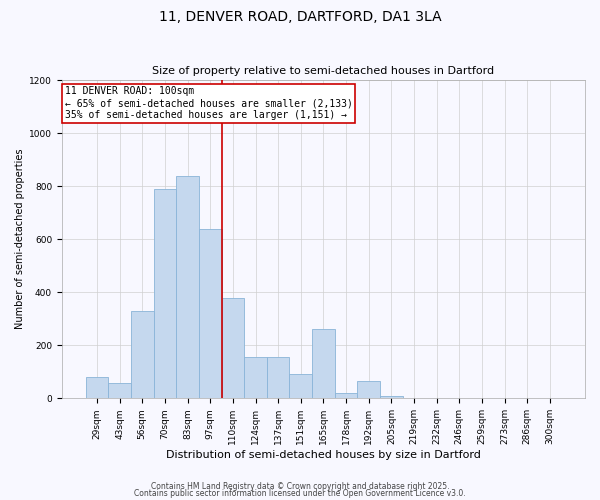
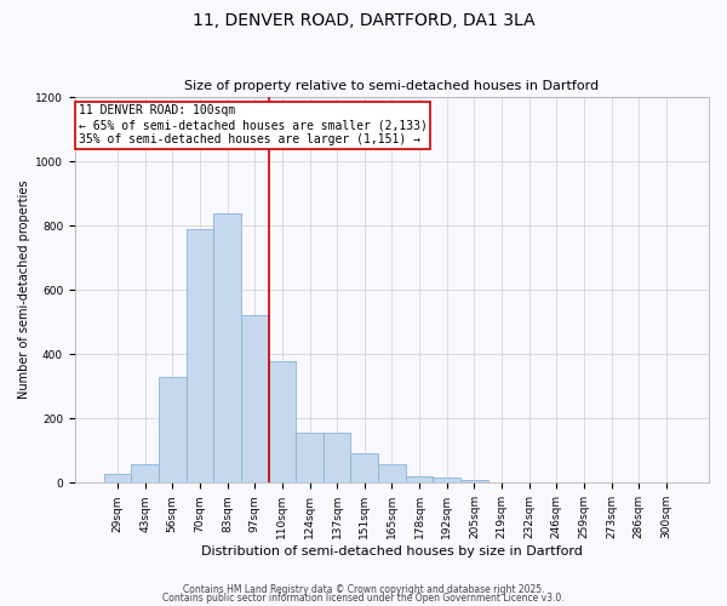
29sqm: 80 -> 28
97sqm: 640 -> 520
165sqm: 260 -> 58
192sqm: 65 -> 18
